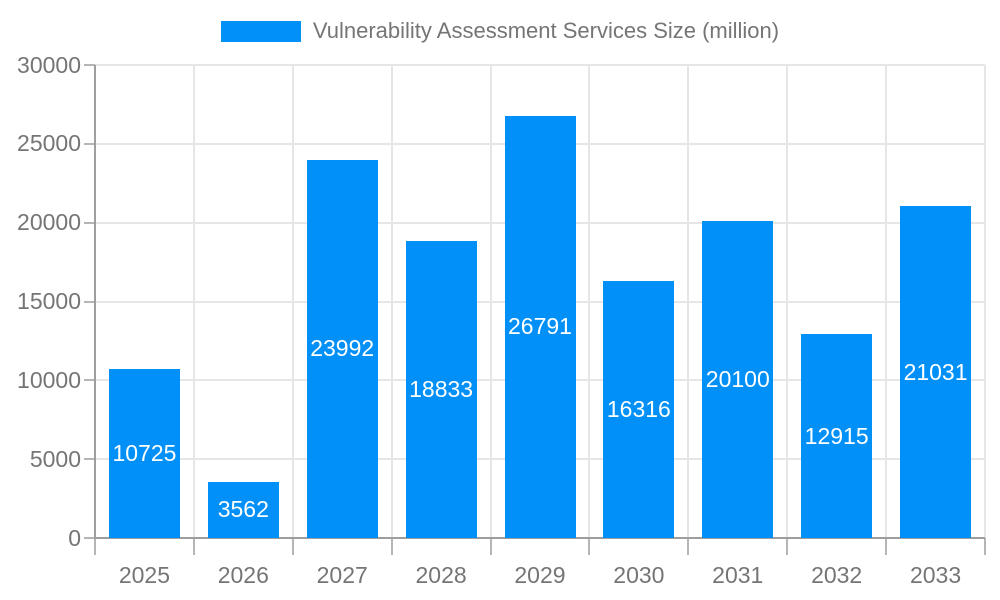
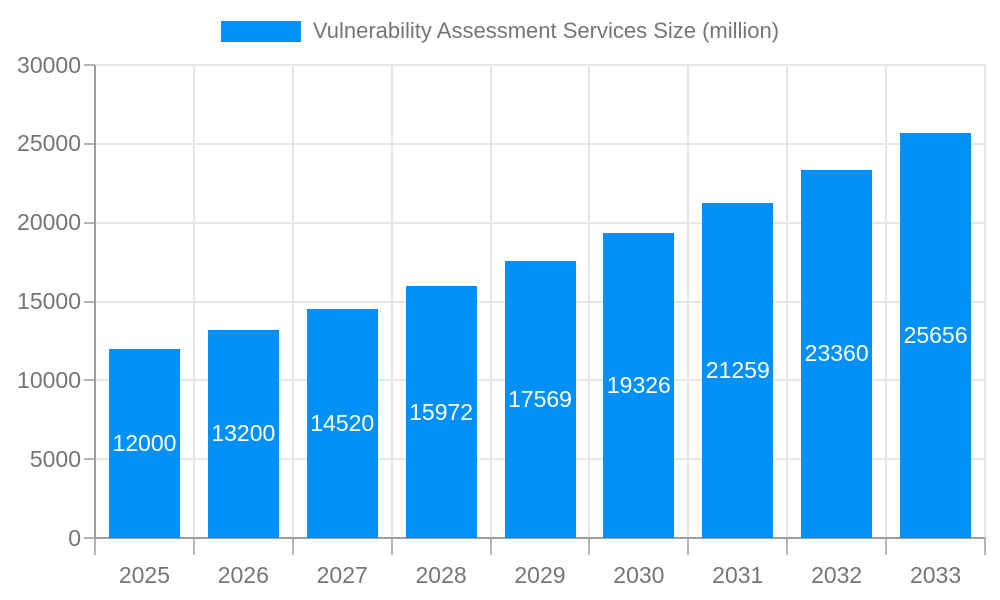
2025: 10725 -> 12000
2026: 3562 -> 13200
2027: 23992 -> 14520
2028: 18833 -> 15972
2029: 26791 -> 17569
2030: 16316 -> 19326
2031: 20100 -> 21259
2032: 12915 -> 23360
2033: 21031 -> 25656
